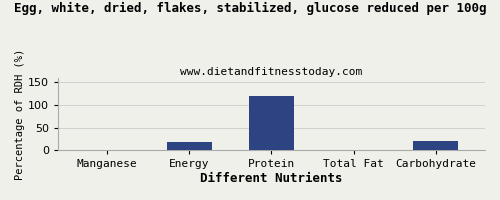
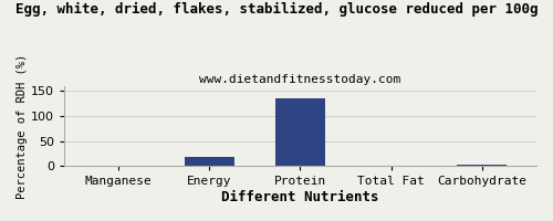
Protein: 120 -> 136
Carbohydrate: 20 -> 3
